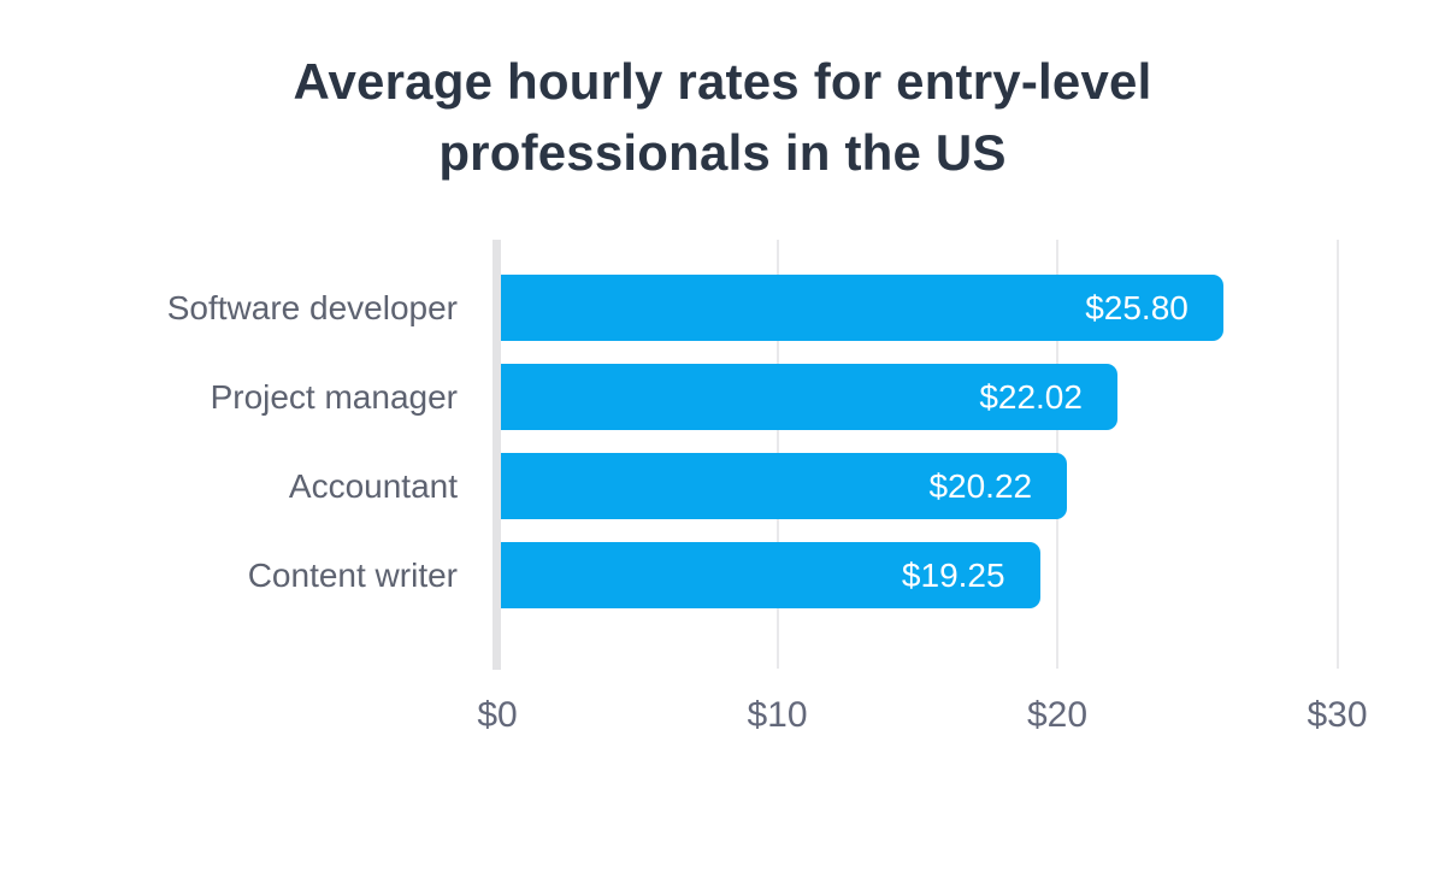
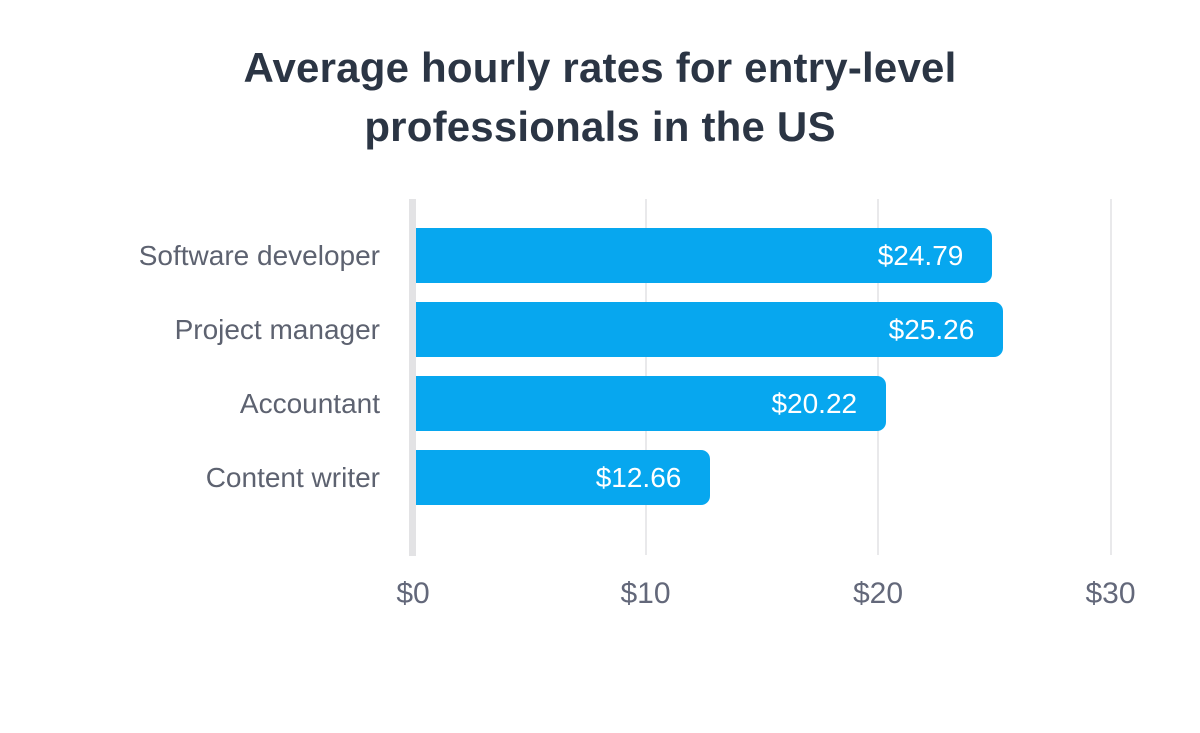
Software developer: $25.80 -> $24.79
Project manager: $22.02 -> $25.26
Content writer: $19.25 -> $12.66
